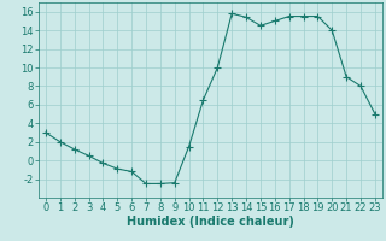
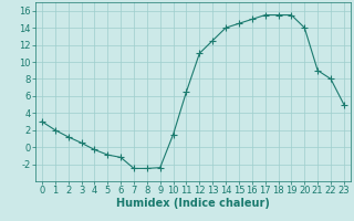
12: 10.0 -> 11.0
13: 15.8 -> 12.5
14: 15.4 -> 14.0
